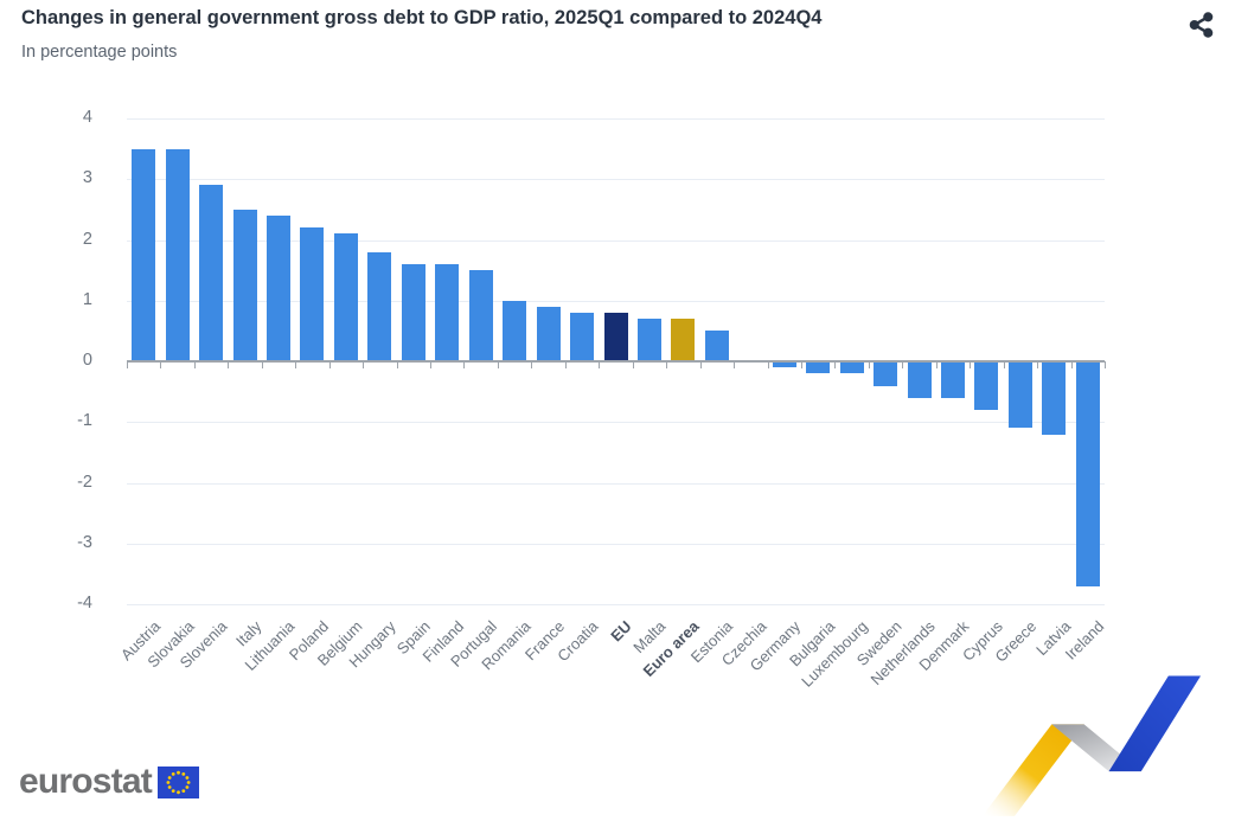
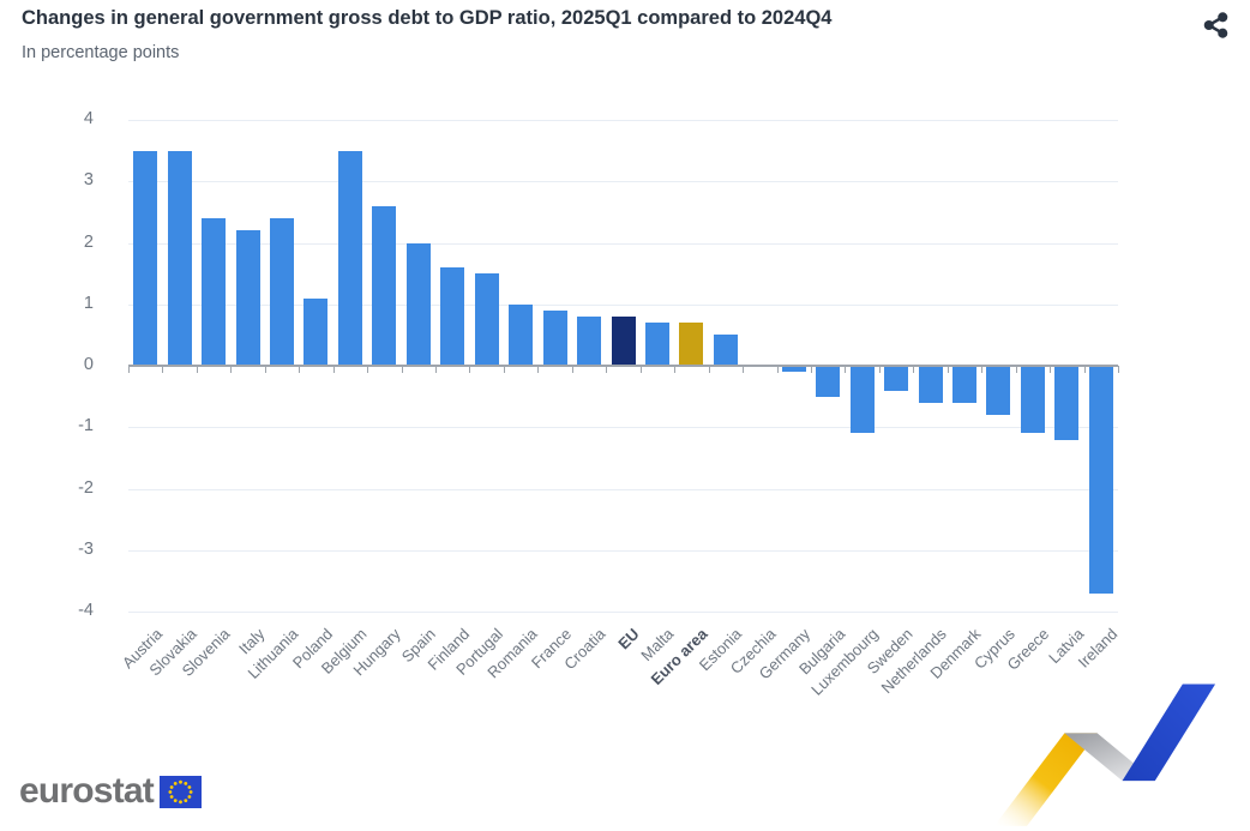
Slovenia: 2.9 -> 2.4
Italy: 2.5 -> 2.2
Poland: 2.2 -> 1.1
Belgium: 2.1 -> 3.5
Hungary: 1.8 -> 2.6
Spain: 1.6 -> 2.0
Bulgaria: -0.2 -> -0.5
Luxembourg: -0.2 -> -1.1
